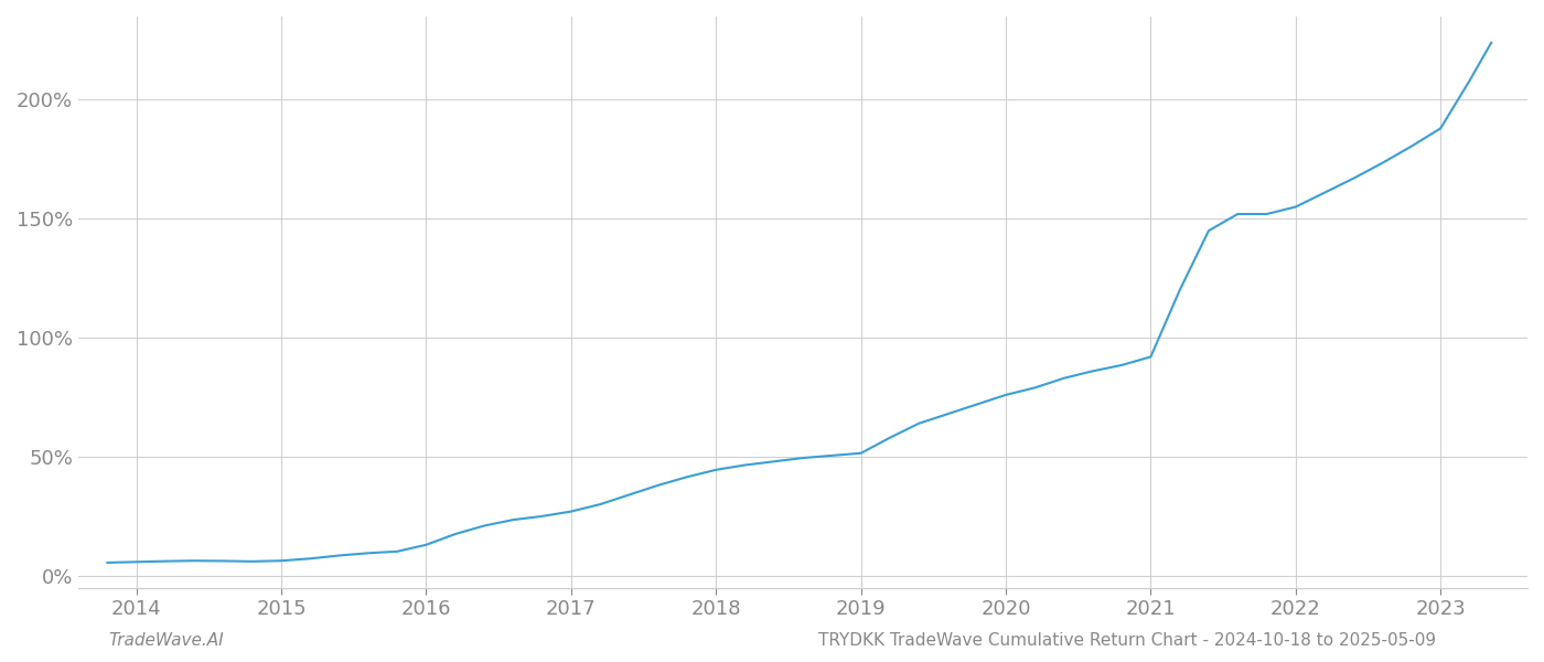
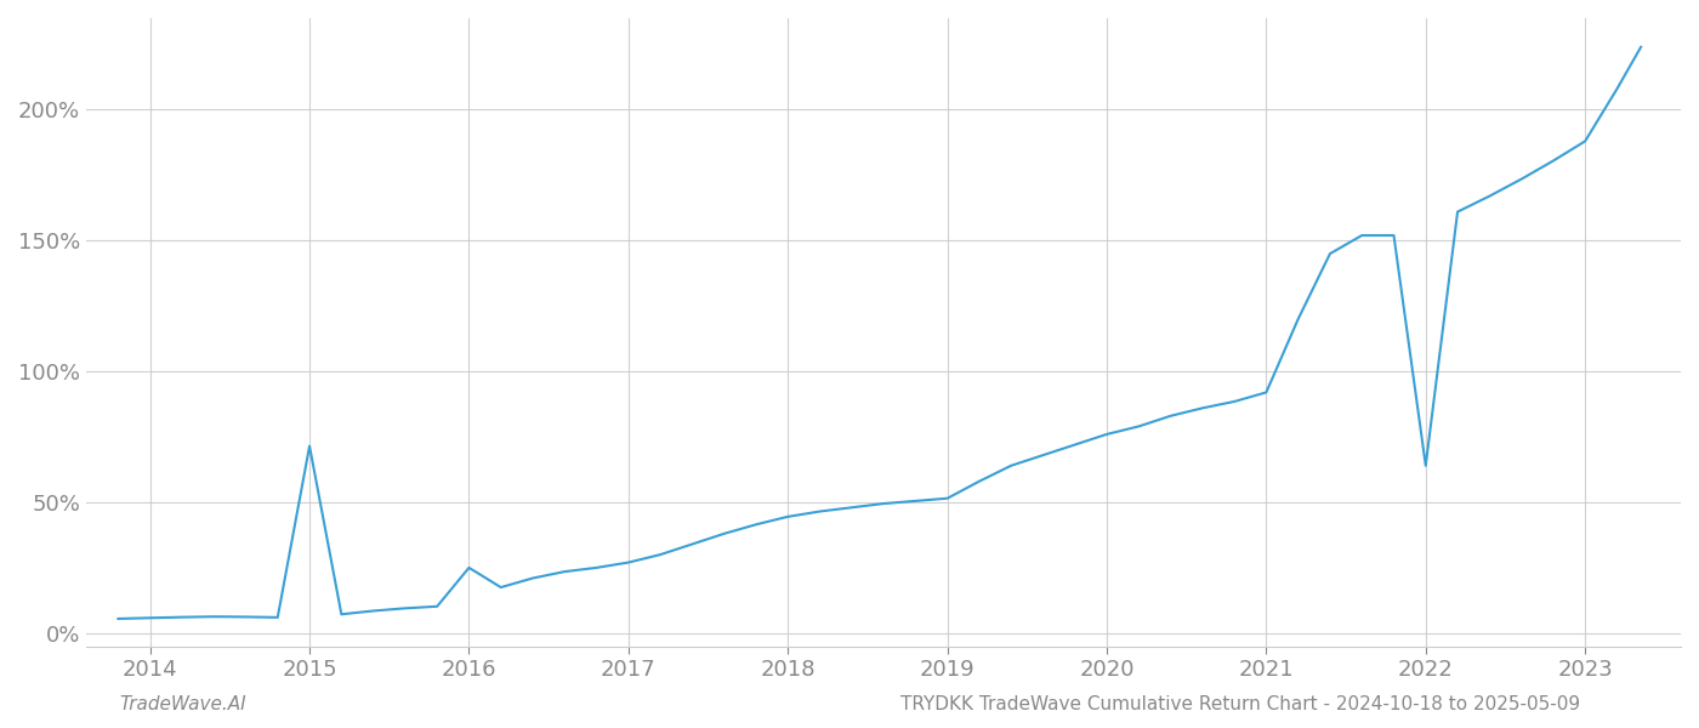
2015: 6.3% -> 71.5%
2016: 13.0% -> 25.0%
2022: 155.0% -> 64.0%
